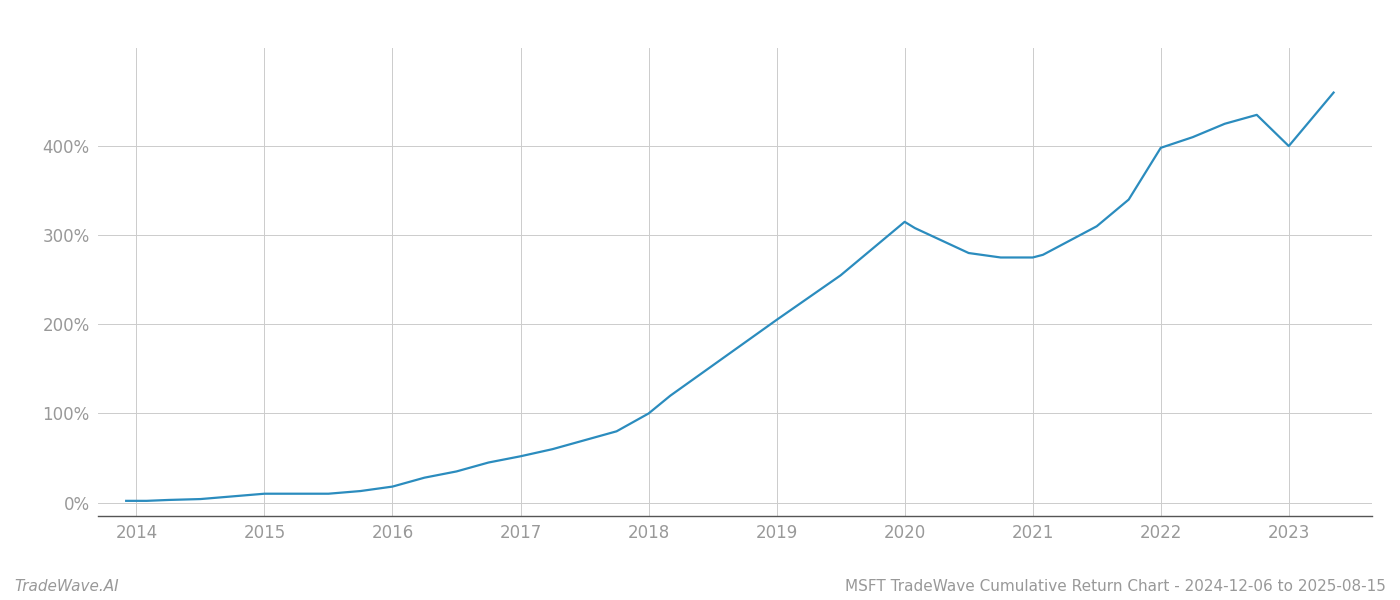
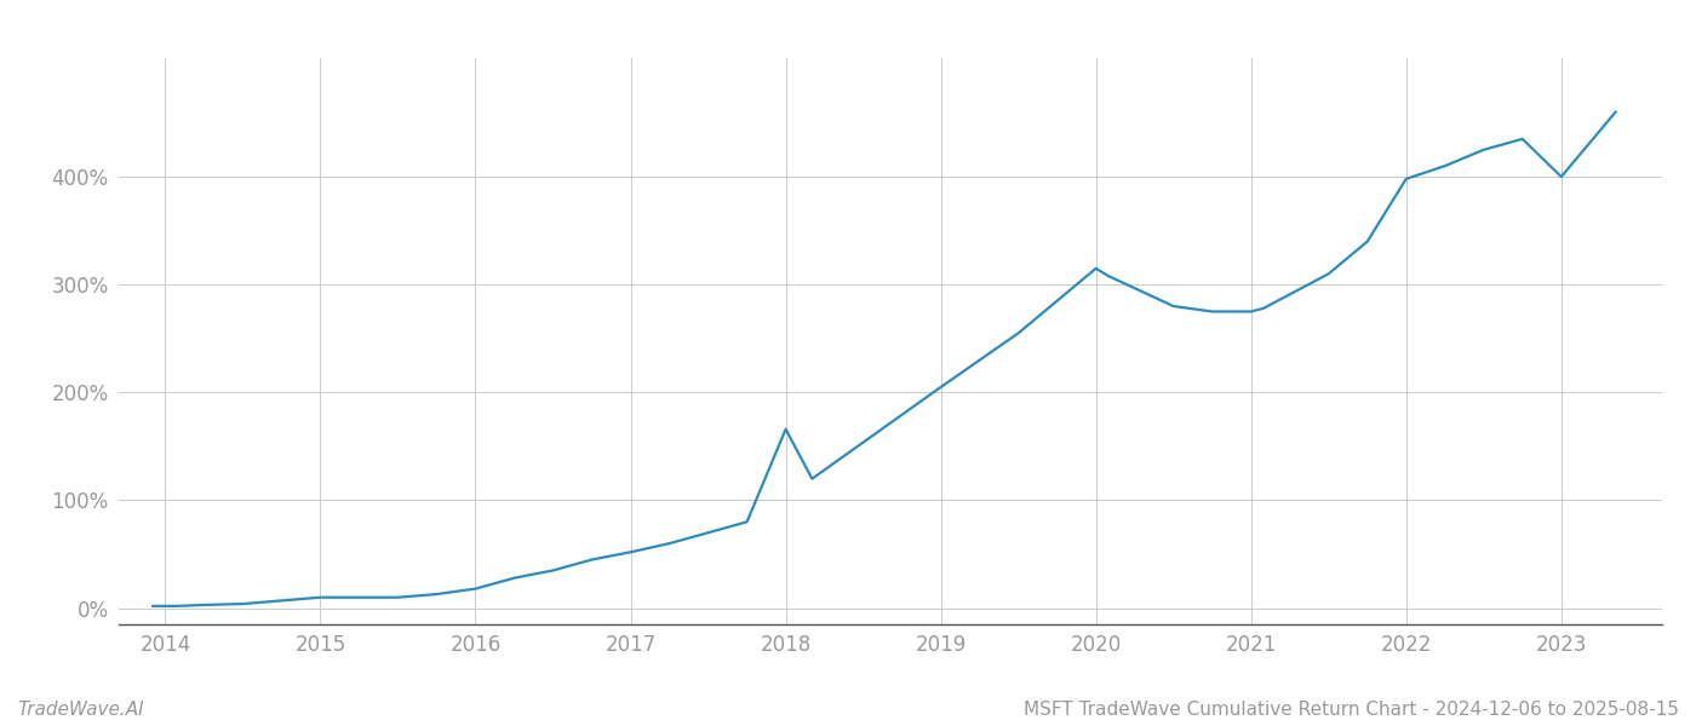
2018: 100% -> 166%
